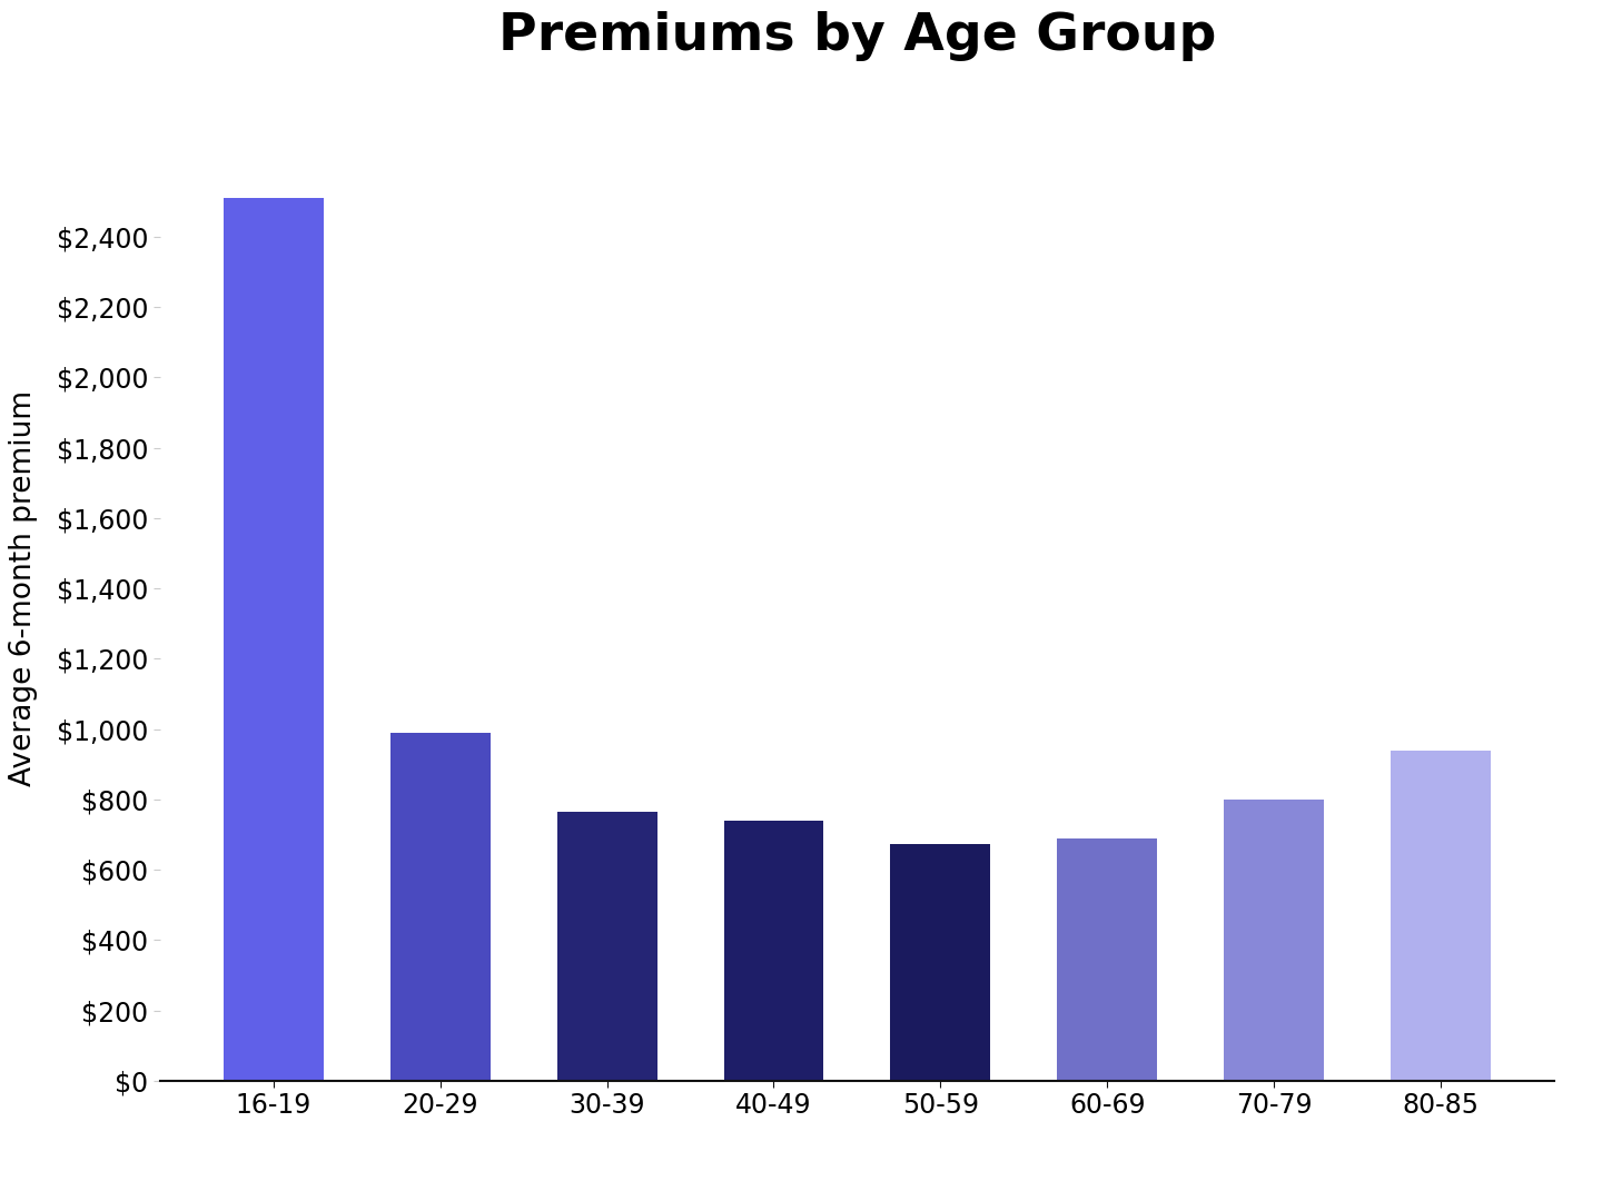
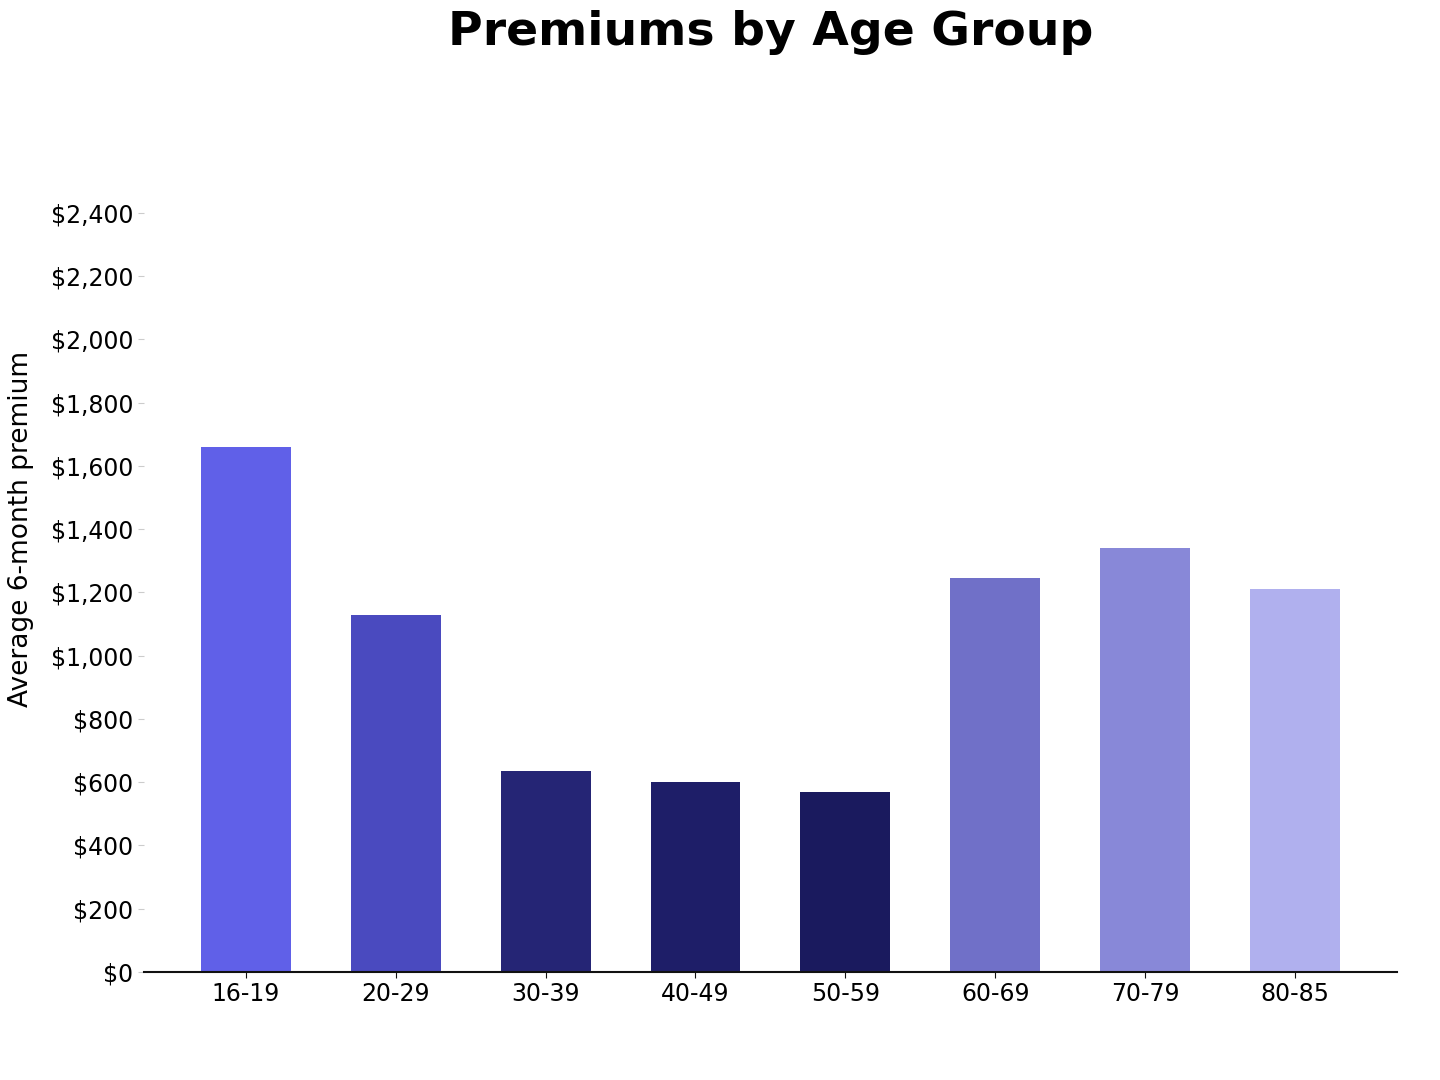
16-19: $2,510 -> $1,660
20-29: $990 -> $1,130
30-39: $765 -> $635
40-49: $740 -> $600
50-59: $675 -> $570
60-69: $690 -> $1,245
70-79: $800 -> $1,340
80-85: $940 -> $1,210
